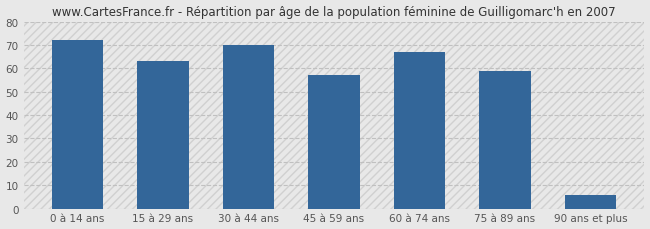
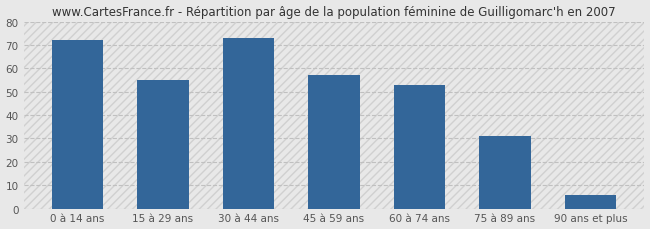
15 à 29 ans: 63 -> 55
30 à 44 ans: 70 -> 73
60 à 74 ans: 67 -> 53
75 à 89 ans: 59 -> 31
